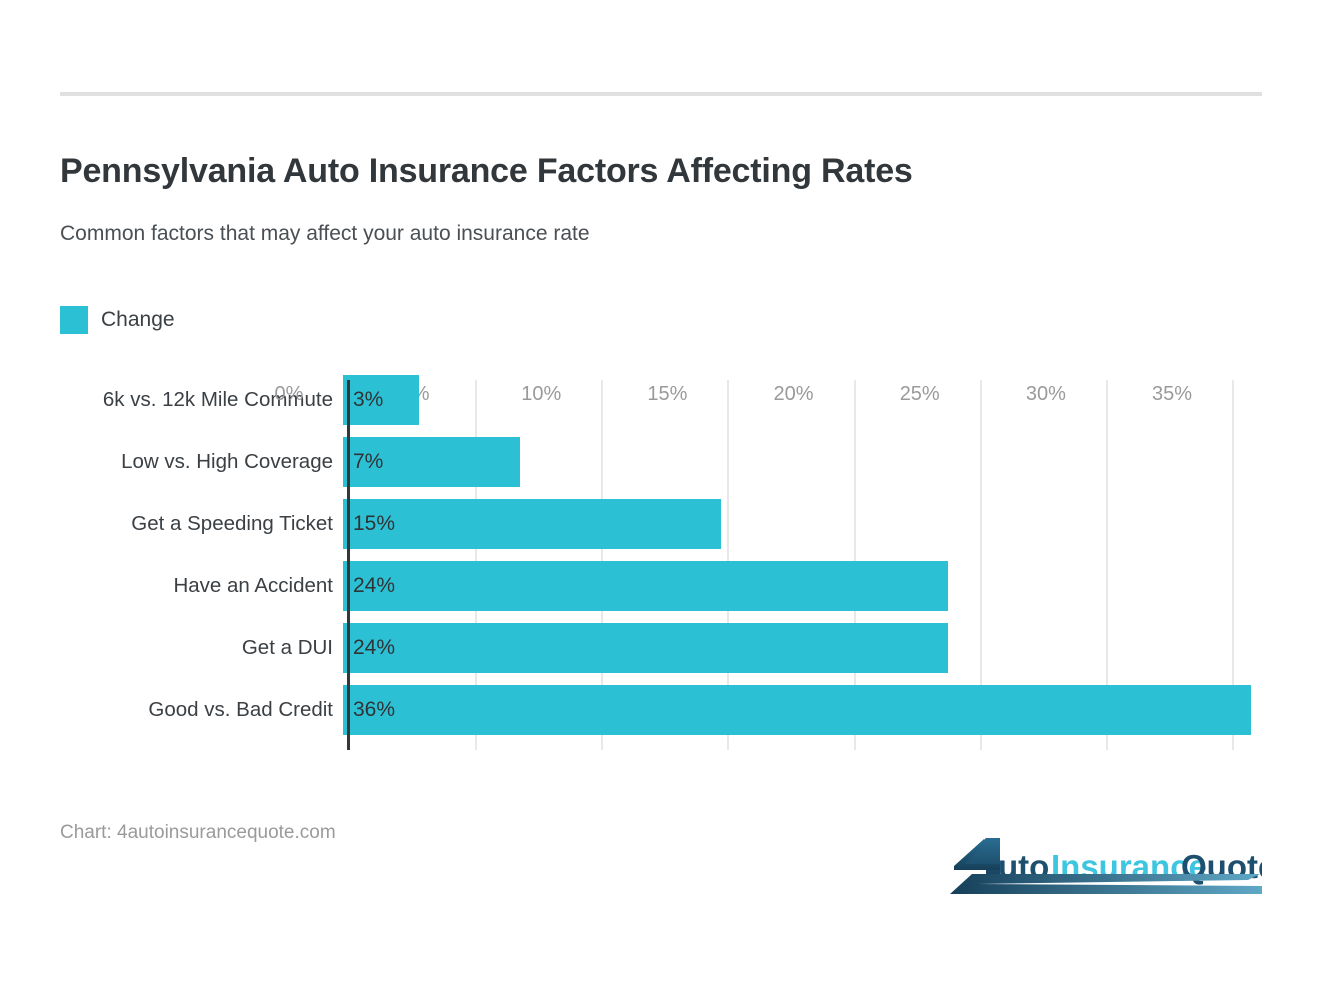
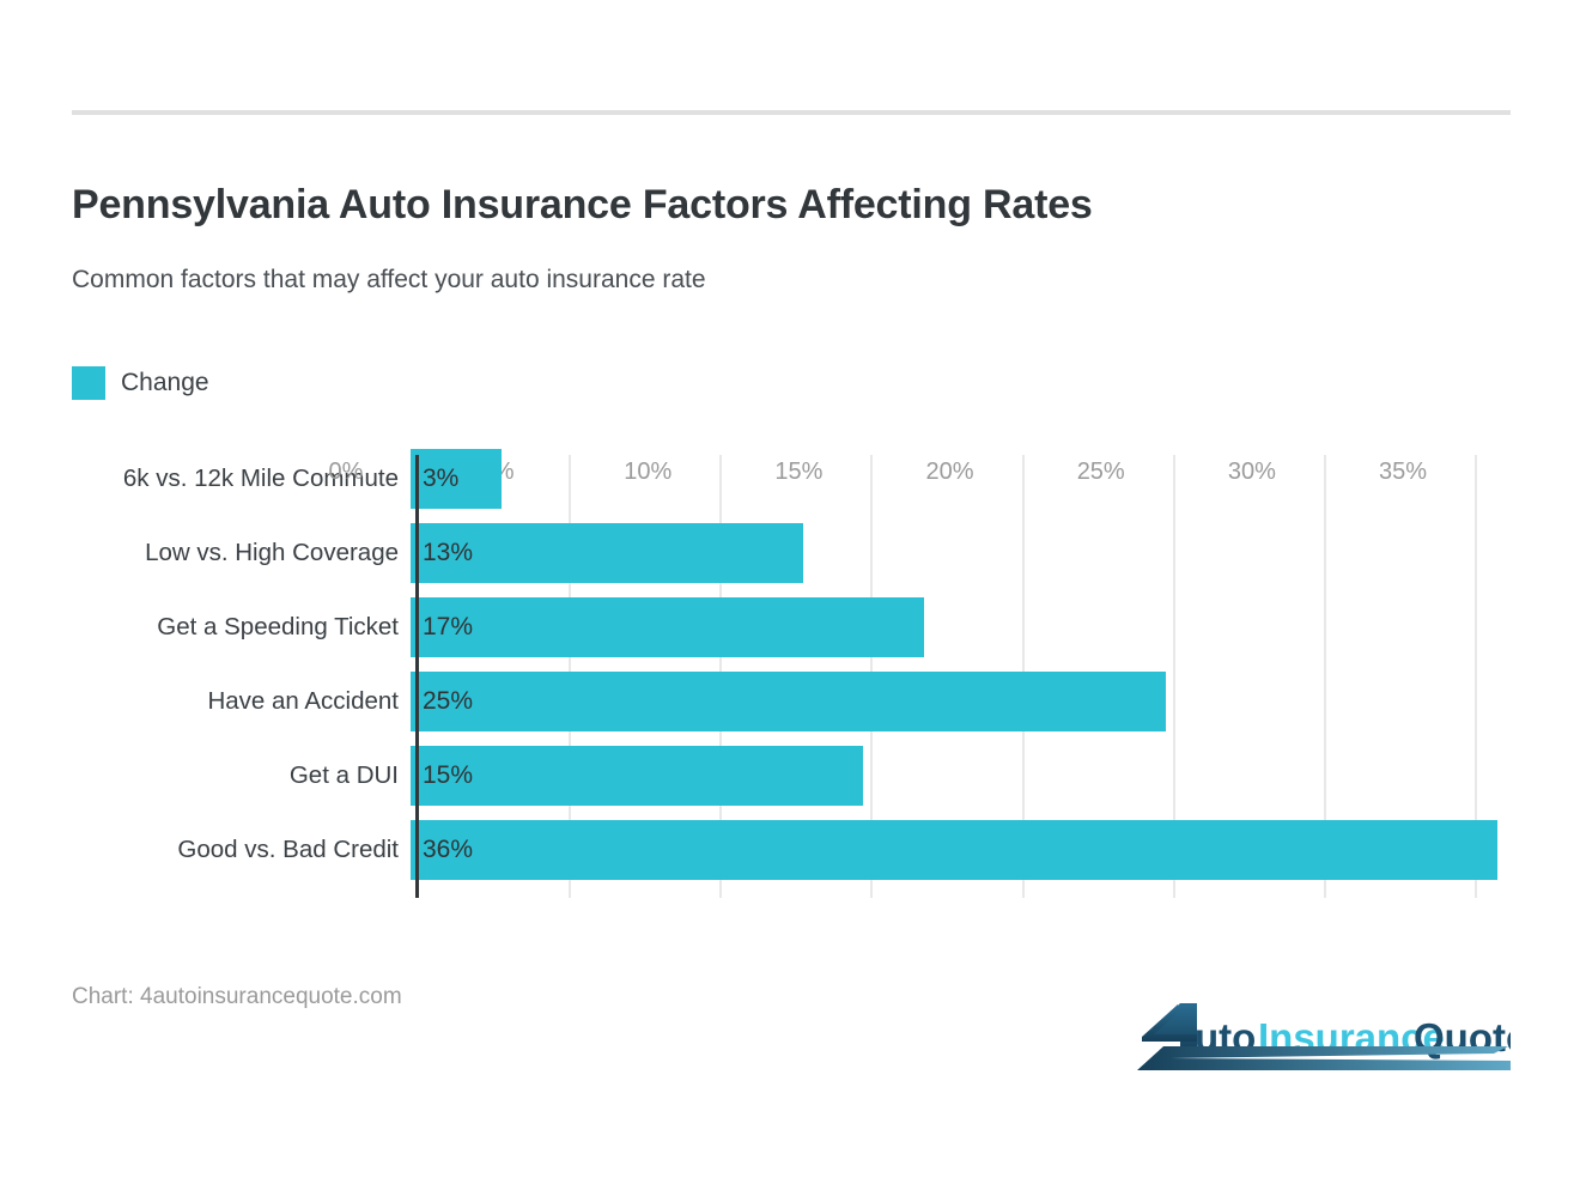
Low vs. High Coverage: 7% -> 13%
Get a Speeding Ticket: 15% -> 17%
Have an Accident: 24% -> 25%
Get a DUI: 24% -> 15%
